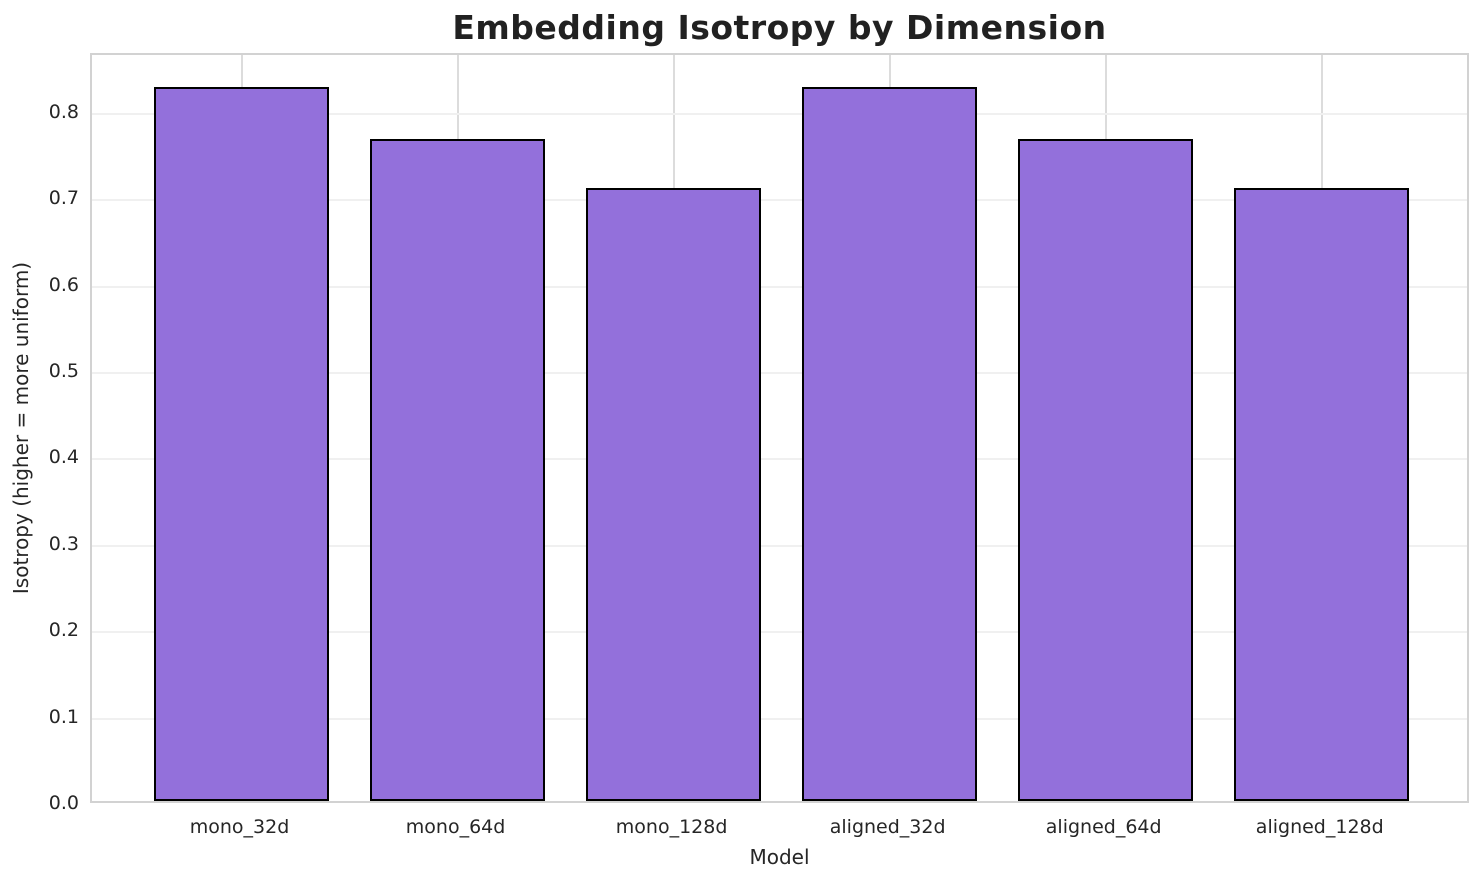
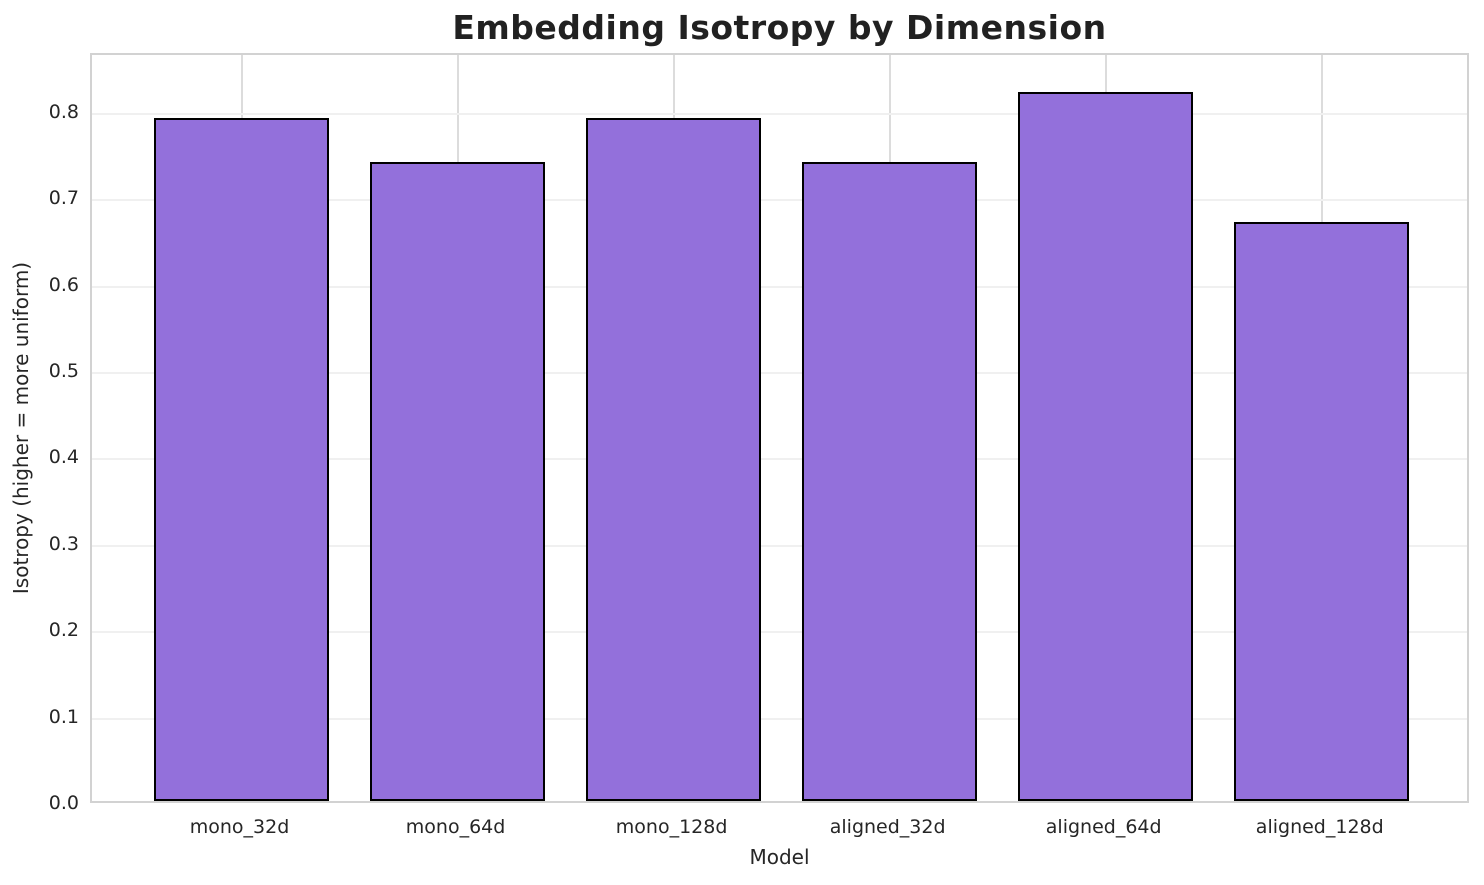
mono_32d: 0.83 -> 0.79
mono_64d: 0.77 -> 0.74
mono_128d: 0.71 -> 0.79
aligned_32d: 0.83 -> 0.74
aligned_64d: 0.77 -> 0.82
aligned_128d: 0.71 -> 0.67
